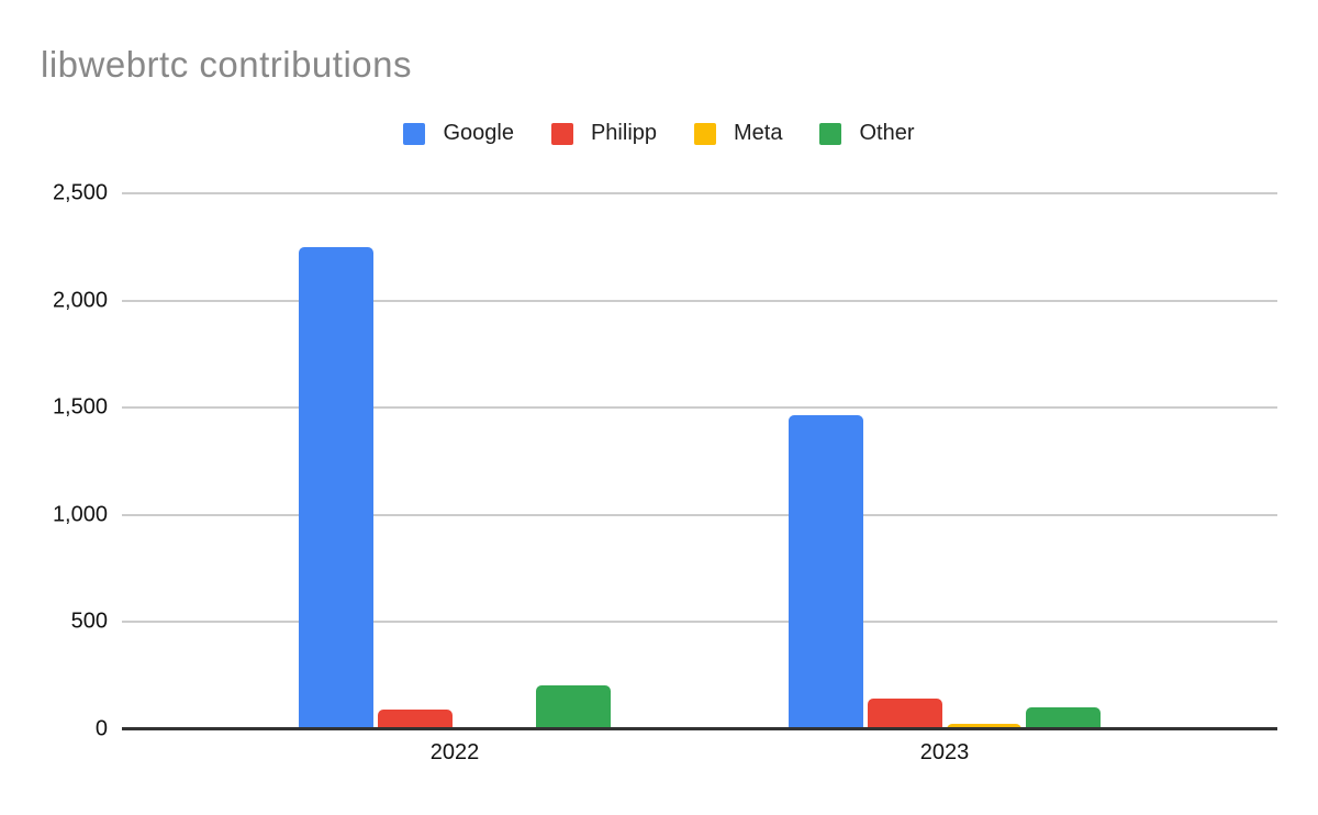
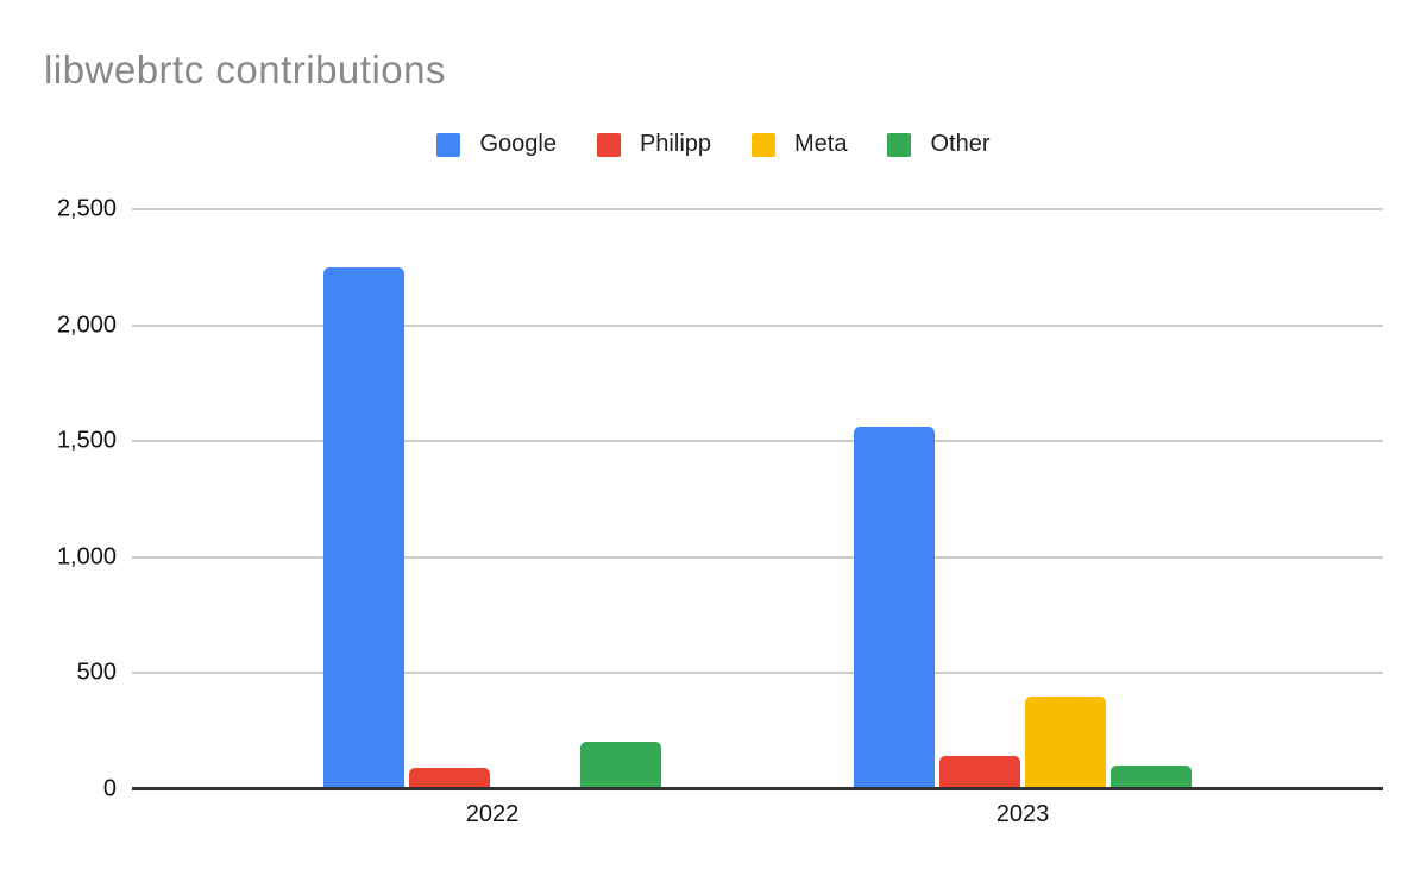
Google/2023: 1460 -> 1560
Meta/2023: 20 -> 400
